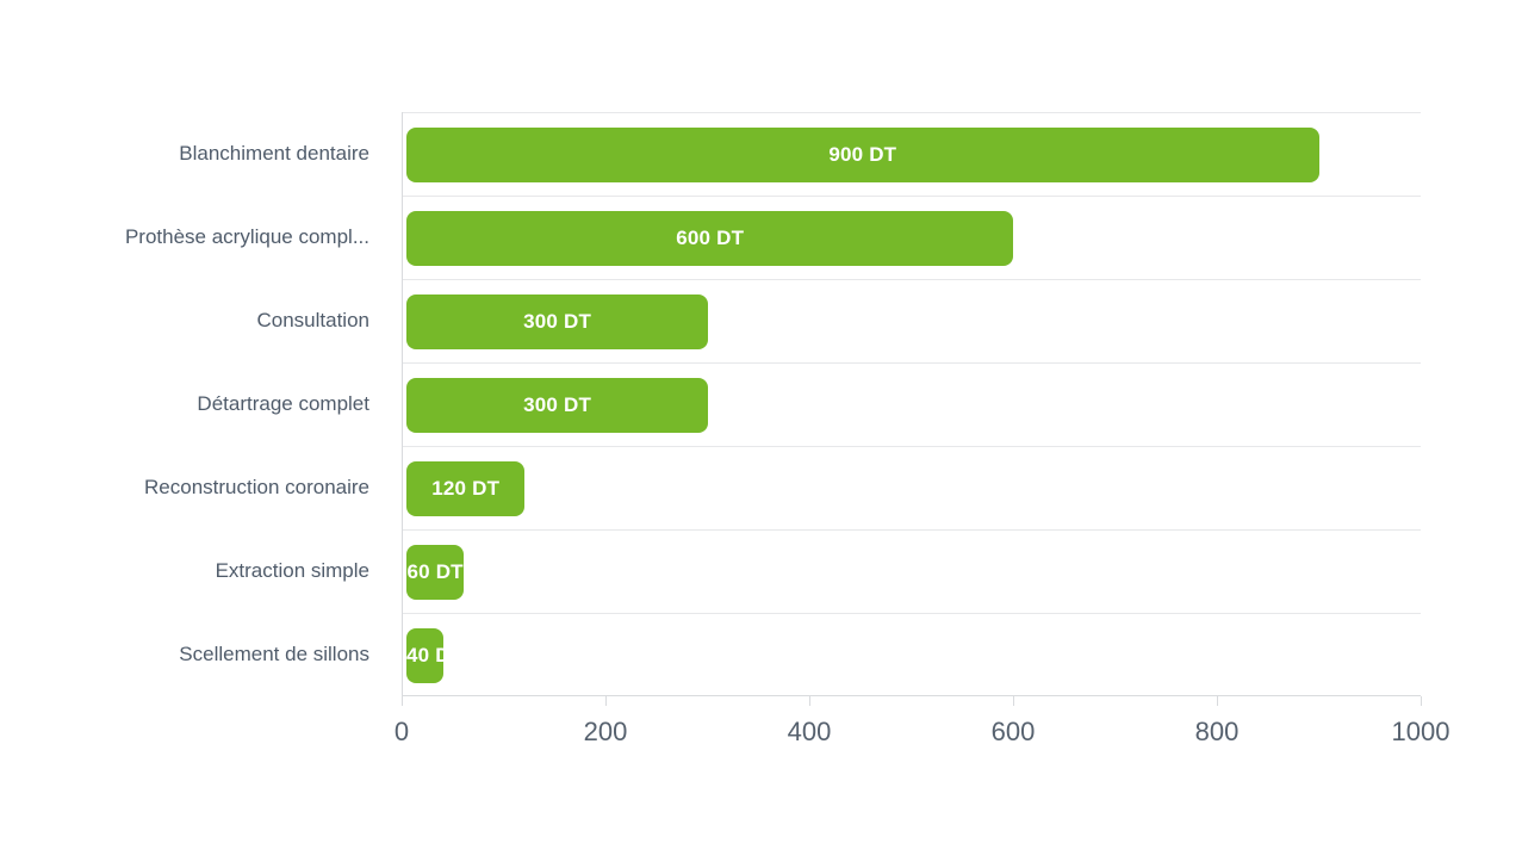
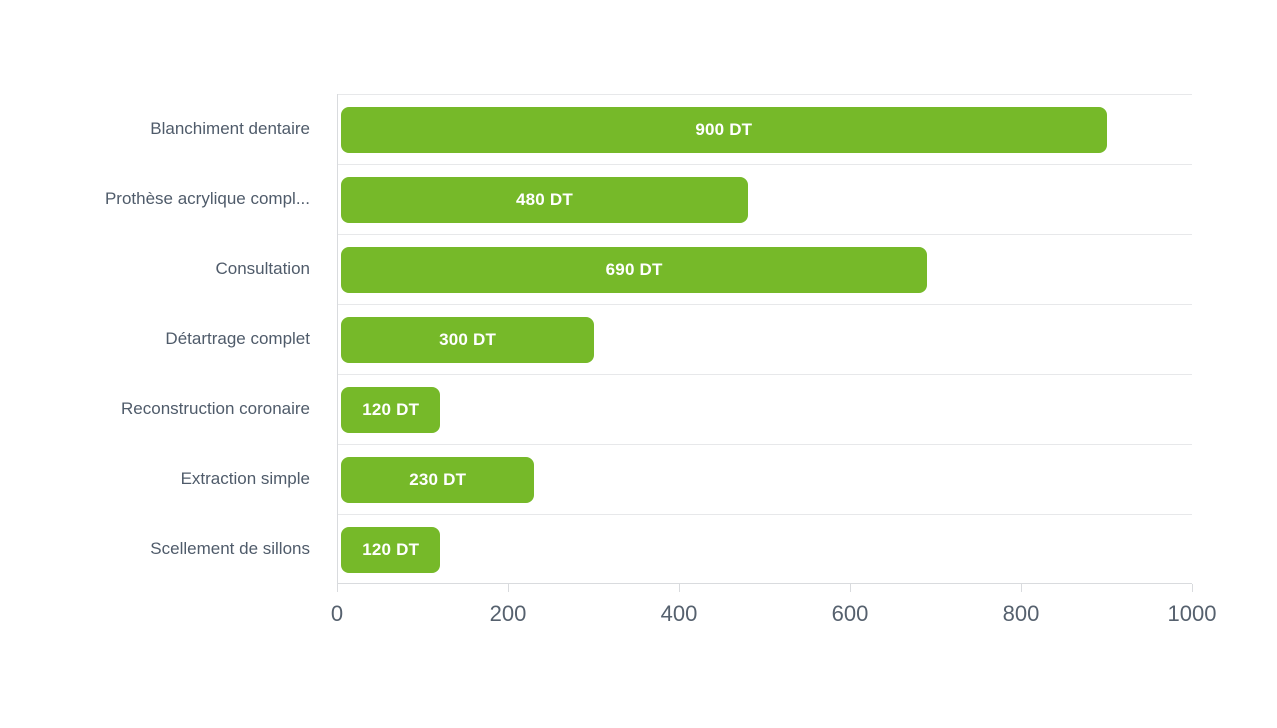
Prothèse acrylique compl...: 600 -> 480
Consultation: 300 -> 690
Extraction simple: 60 -> 230
Scellement de sillons: 40 -> 120
